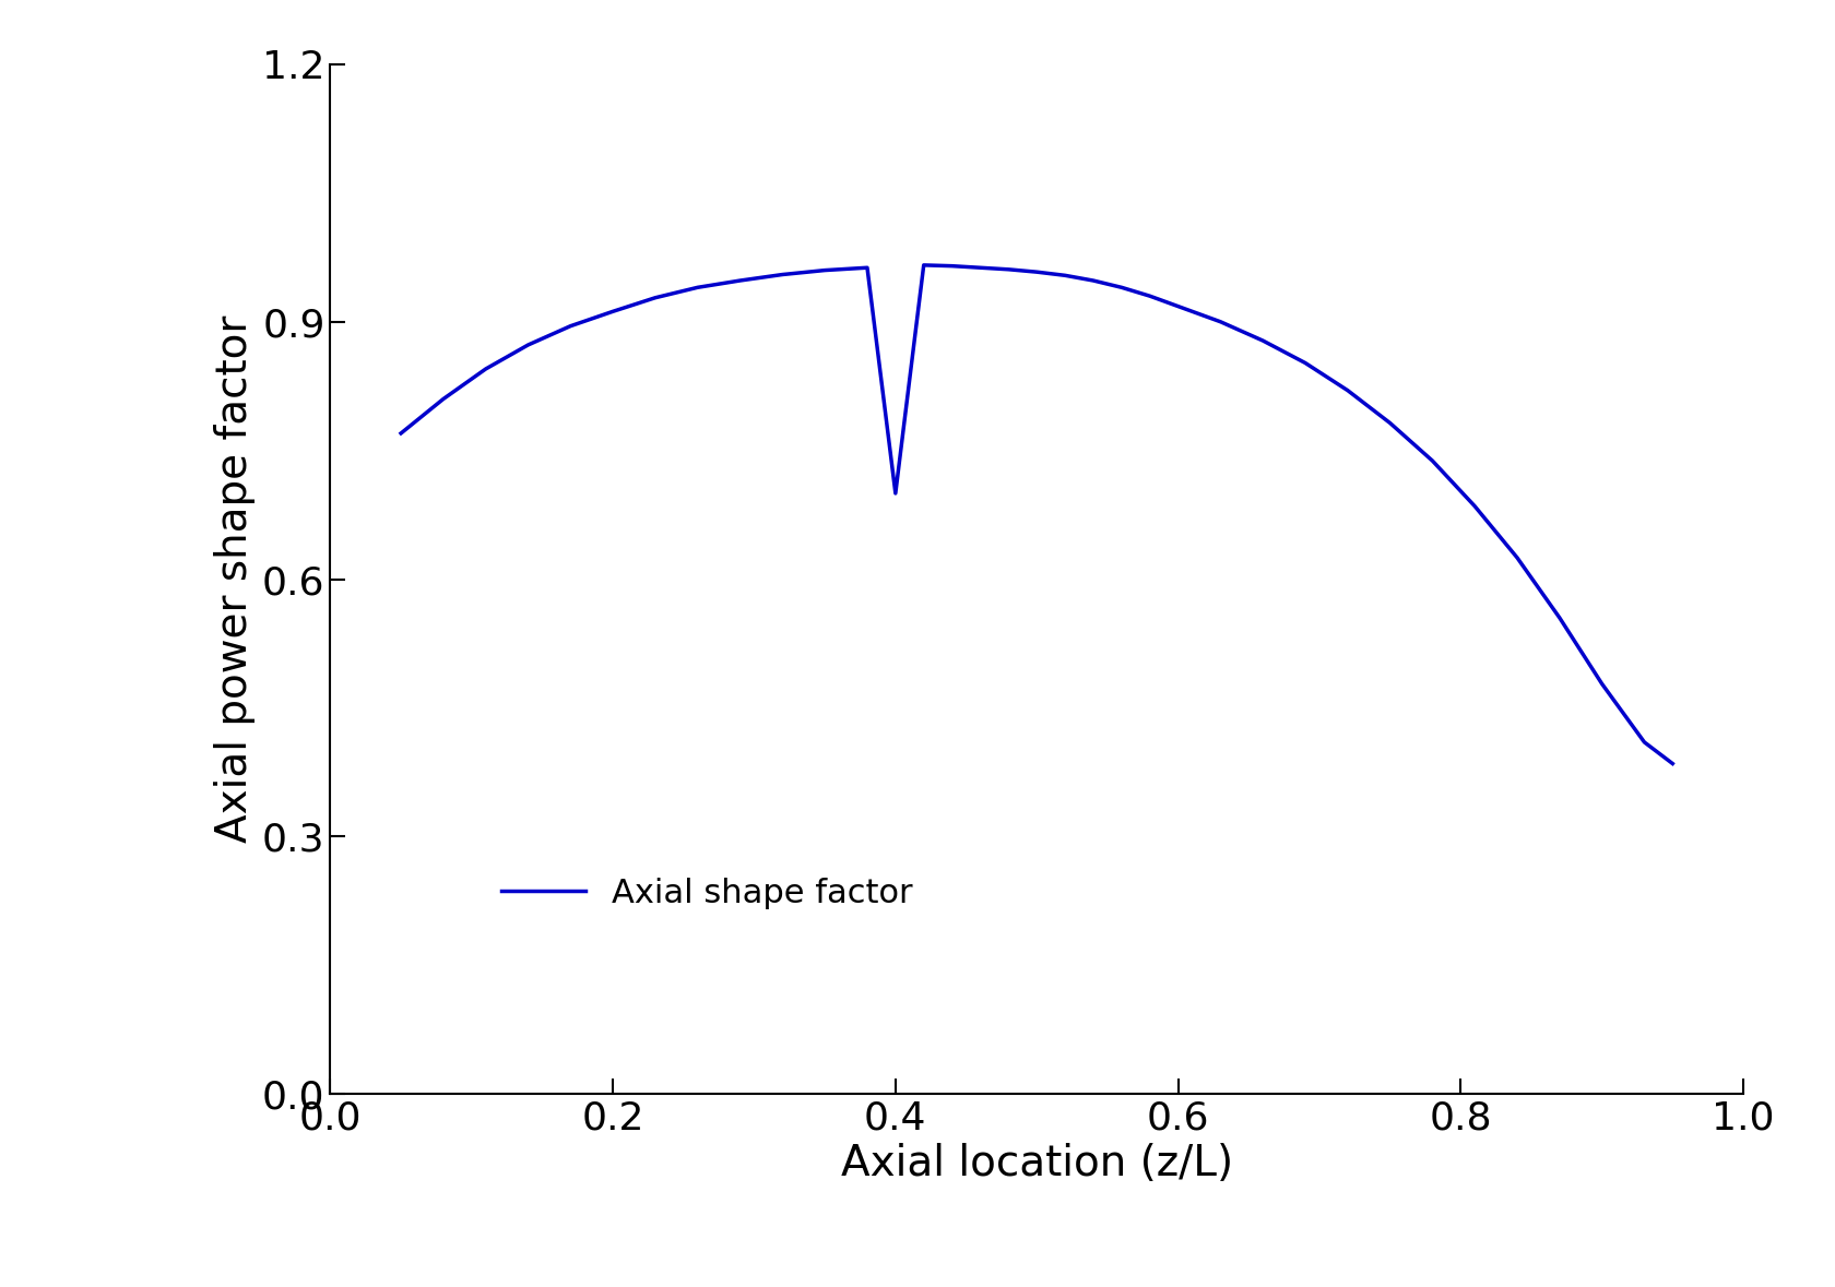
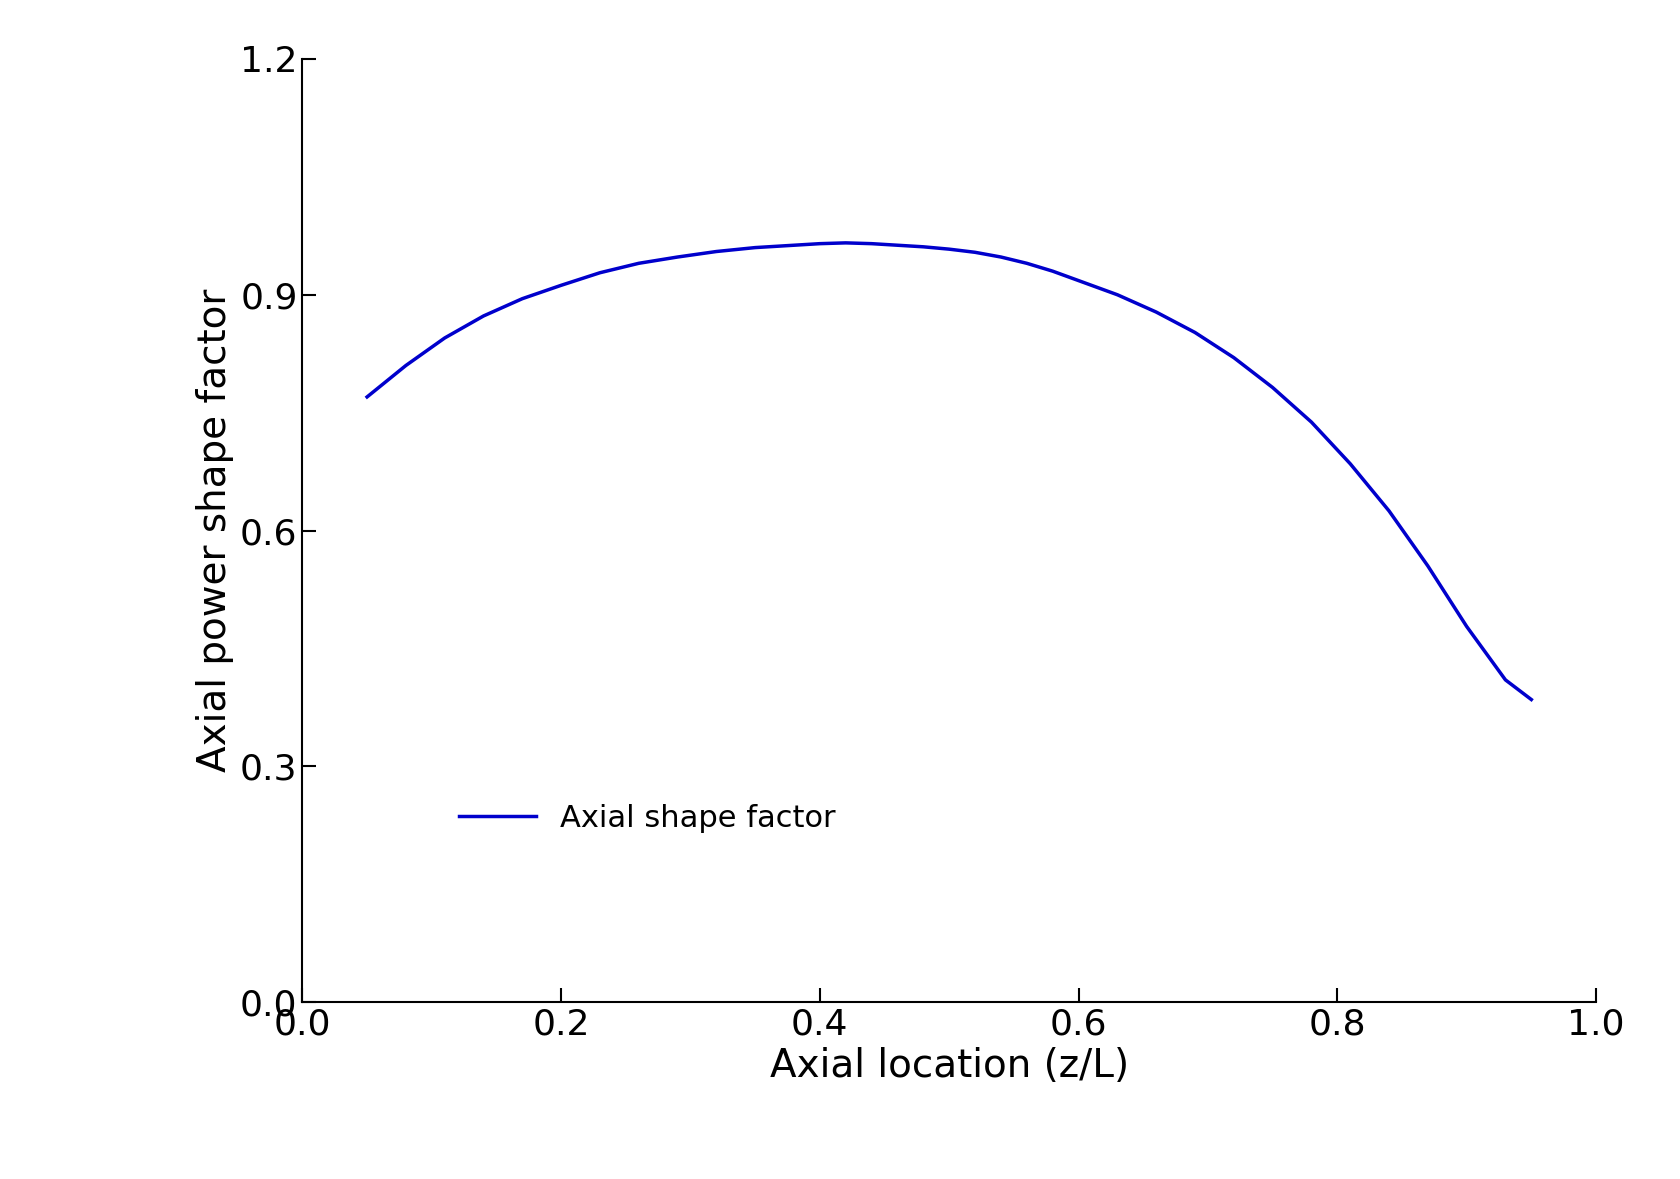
0.4: 0.700 -> 0.965
